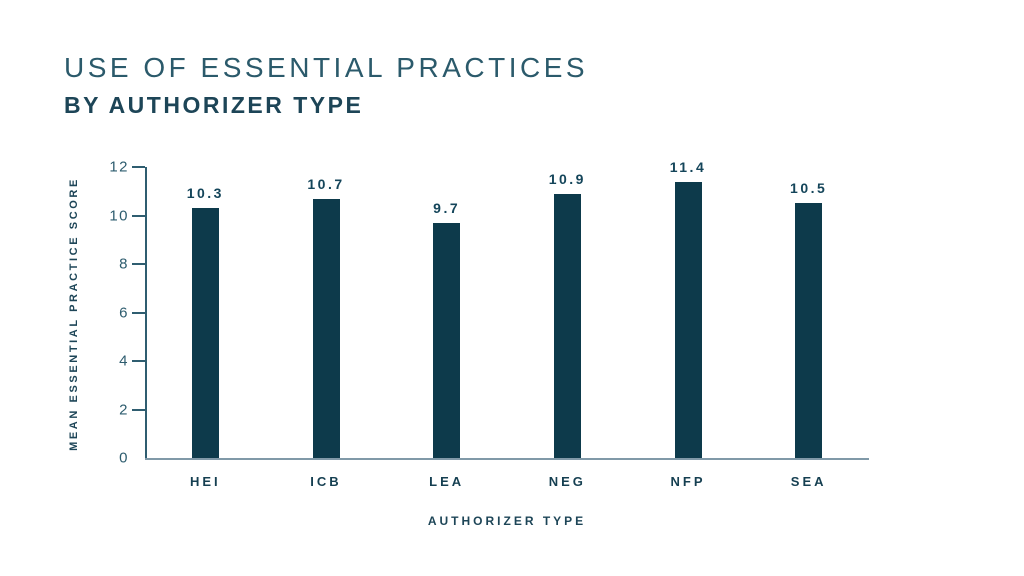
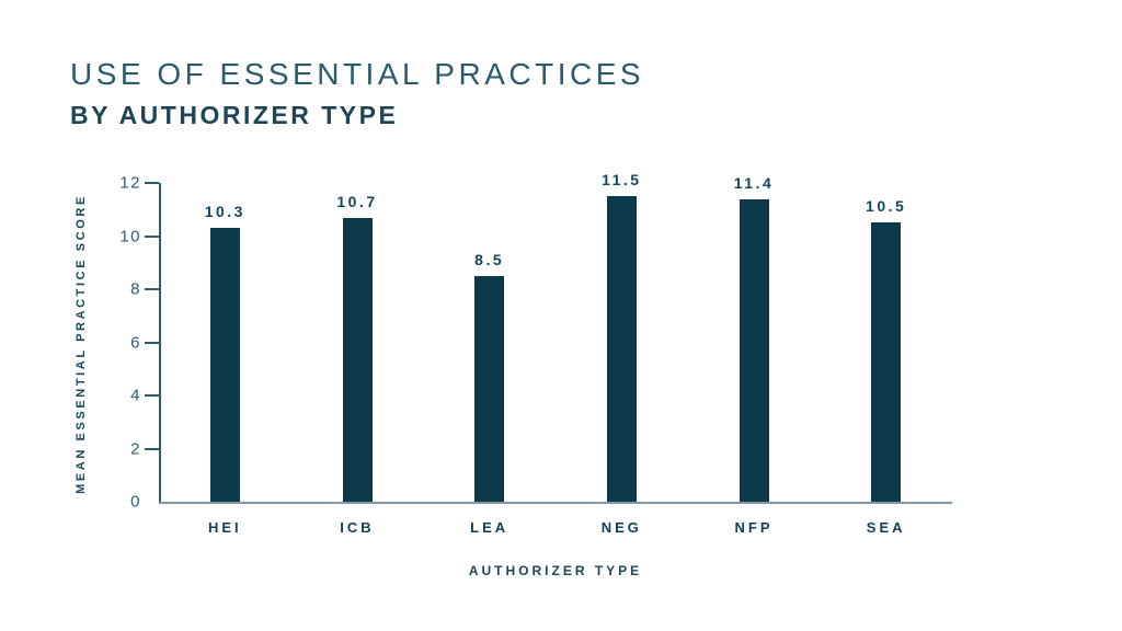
LEA: 9.7 -> 8.5
NEG: 10.9 -> 11.5
